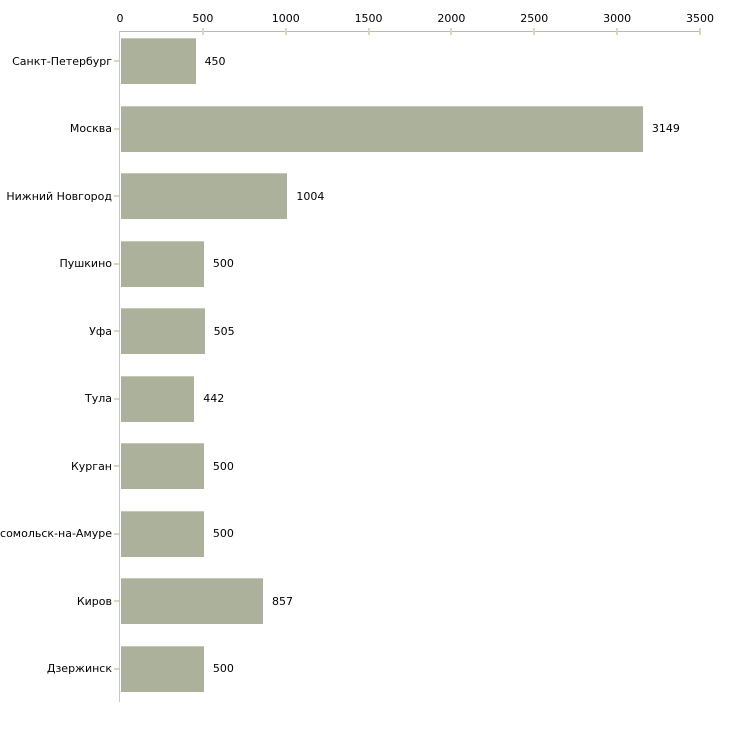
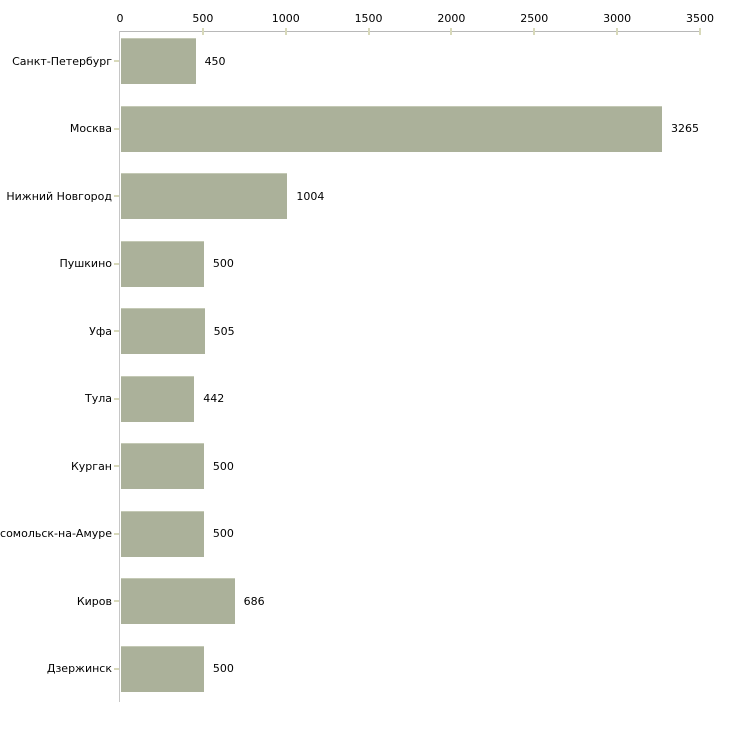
Москва: 3149 -> 3265
Киров: 857 -> 686
